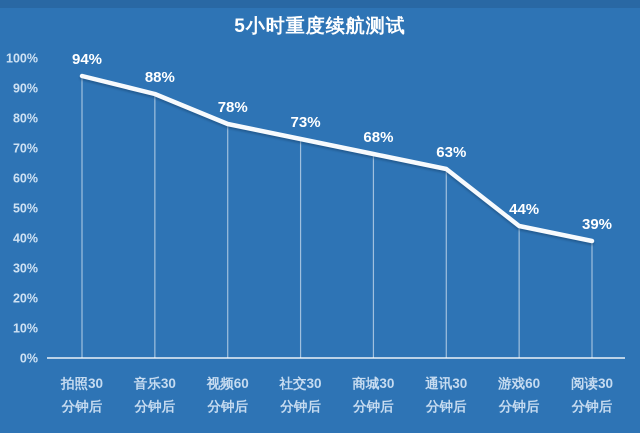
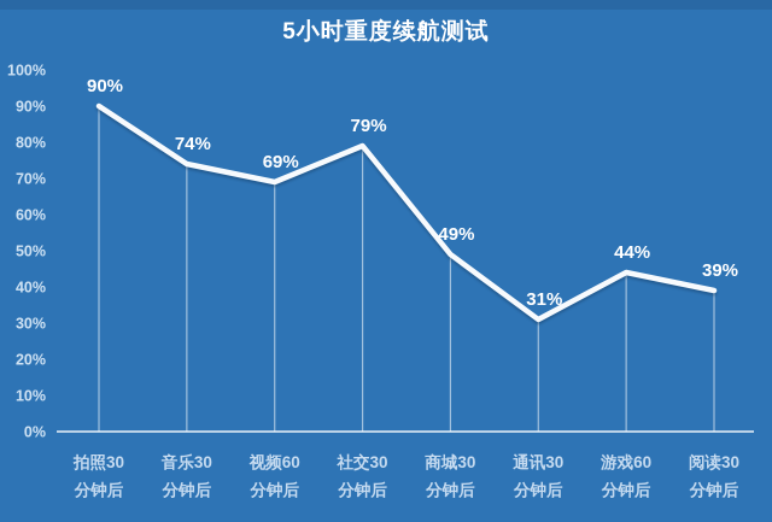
拍照30分钟后: 94% -> 90%
音乐30分钟后: 88% -> 74%
视频60分钟后: 78% -> 69%
社交30分钟后: 73% -> 79%
商城30分钟后: 68% -> 49%
通讯30分钟后: 63% -> 31%
